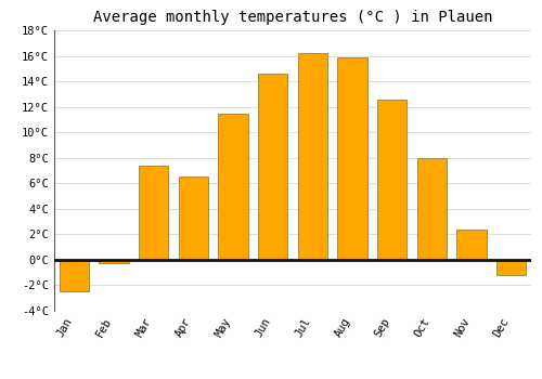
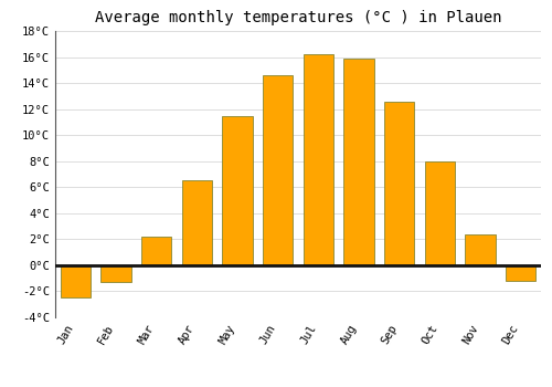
Feb: -0.3°C -> -1.3°C
Mar: 7.4°C -> 2.2°C
